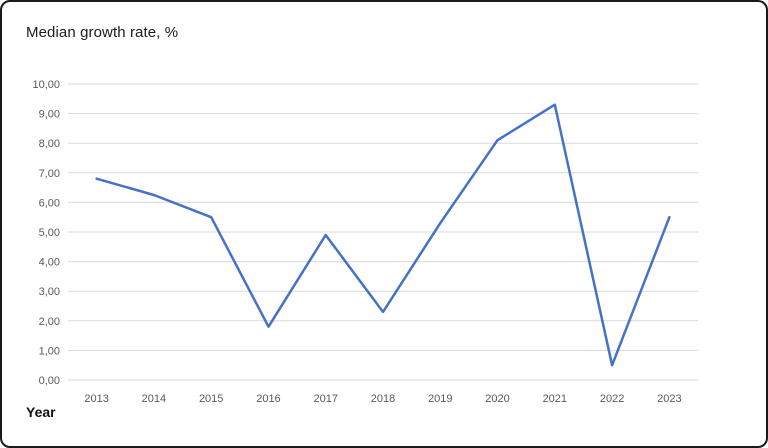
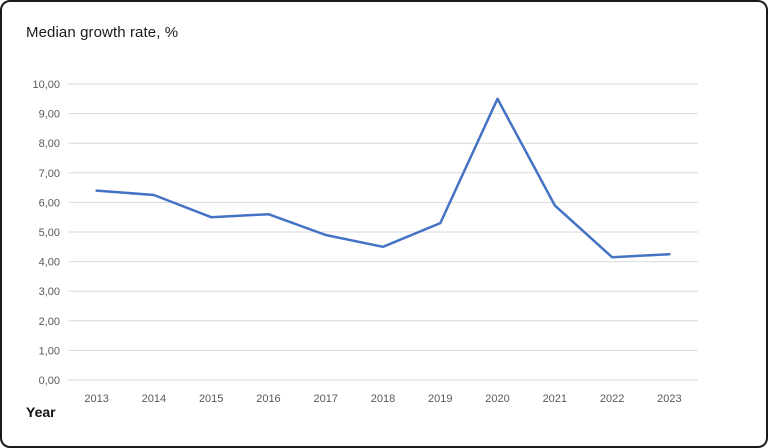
2013: 6,8 -> 6,4
2016: 1,8 -> 5,6
2018: 2,3 -> 4,5
2020: 8,1 -> 9,5
2021: 9,3 -> 5,9
2022: 0,5 -> 4,2
2023: 5,5 -> 4,2
